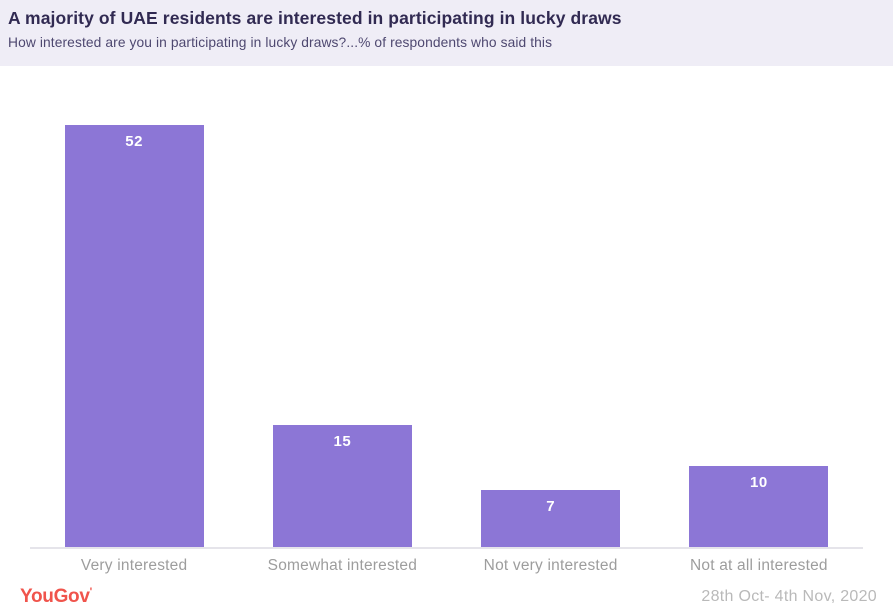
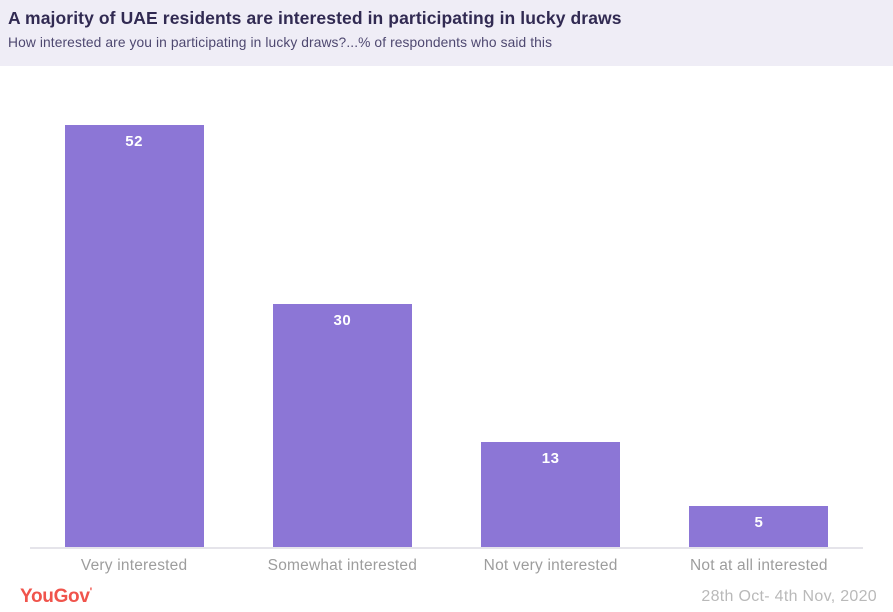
Somewhat interested: 15 -> 30
Not very interested: 7 -> 13
Not at all interested: 10 -> 5
